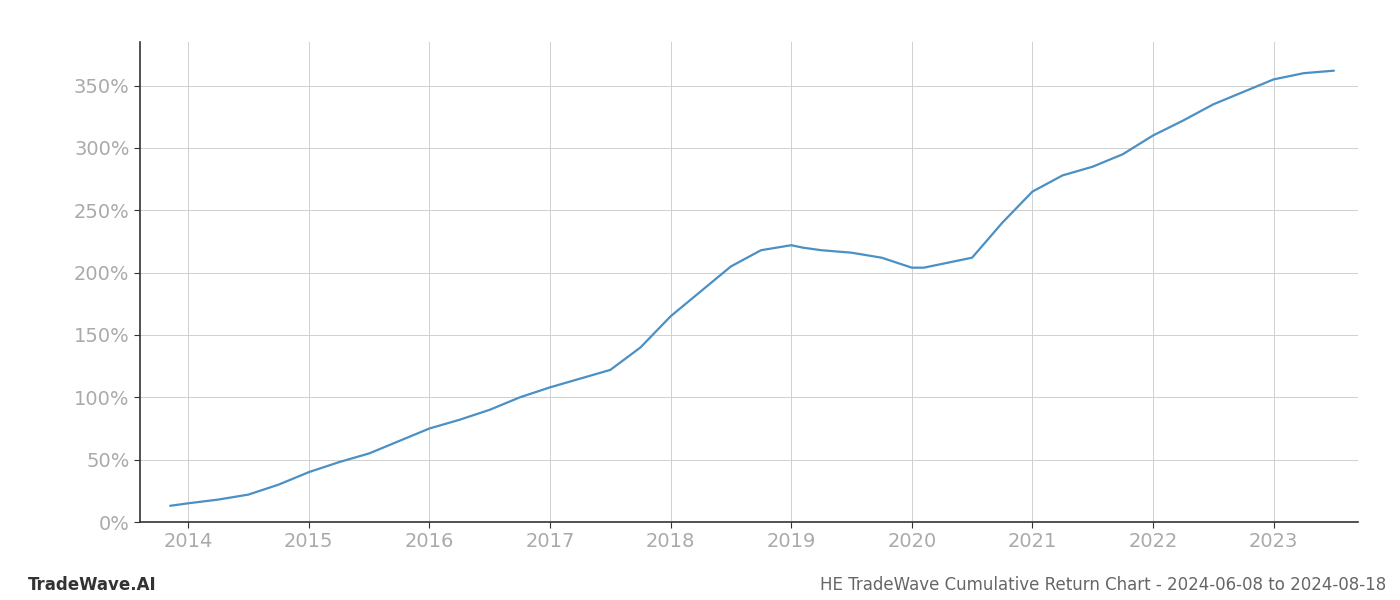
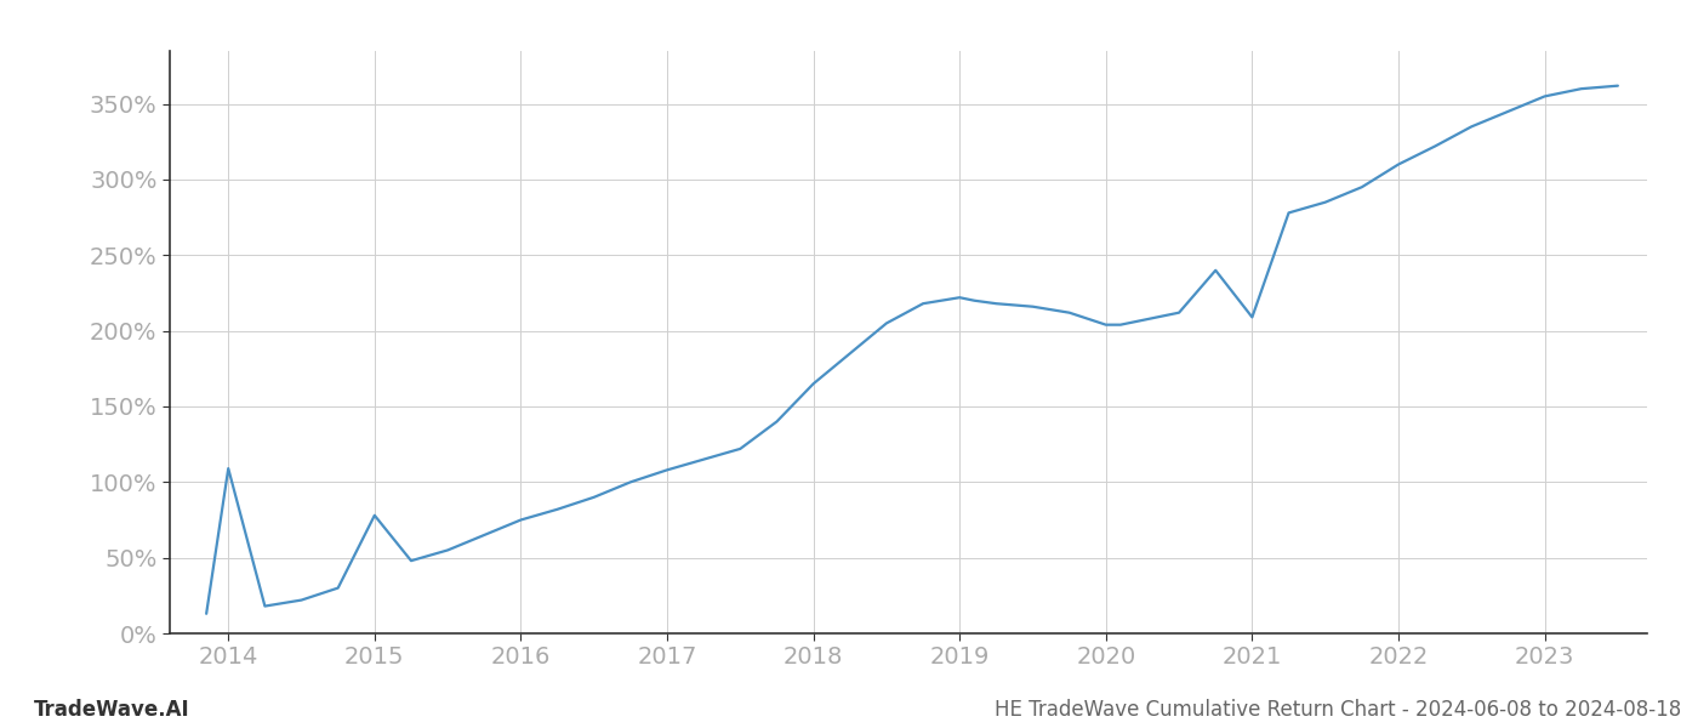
2014: 15% -> 109%
2015: 40% -> 78%
2021: 265% -> 209%
